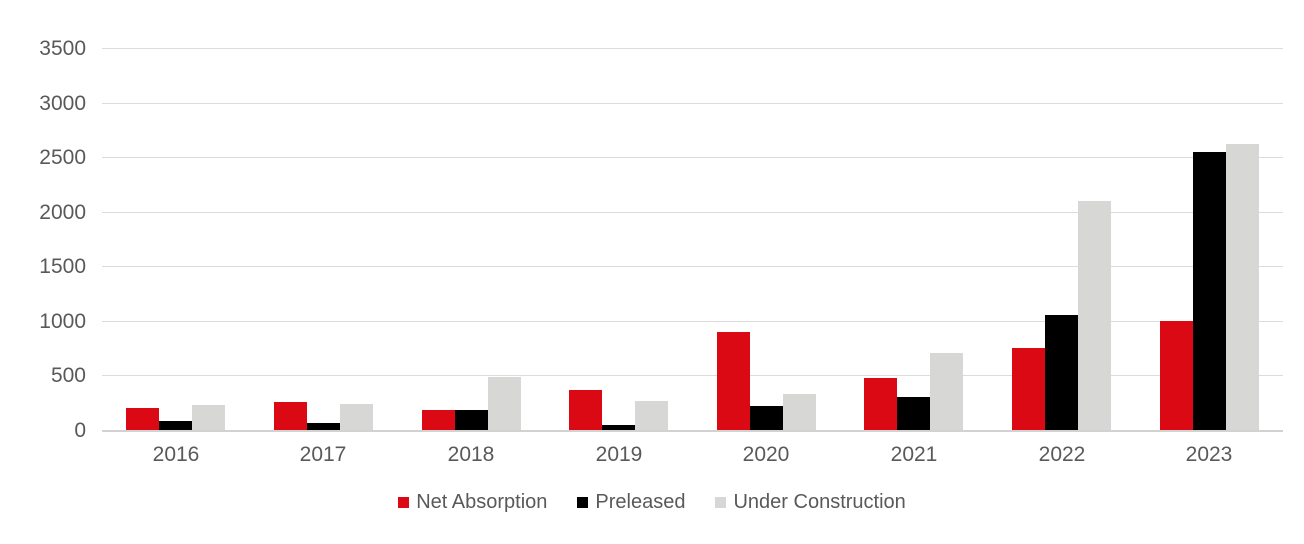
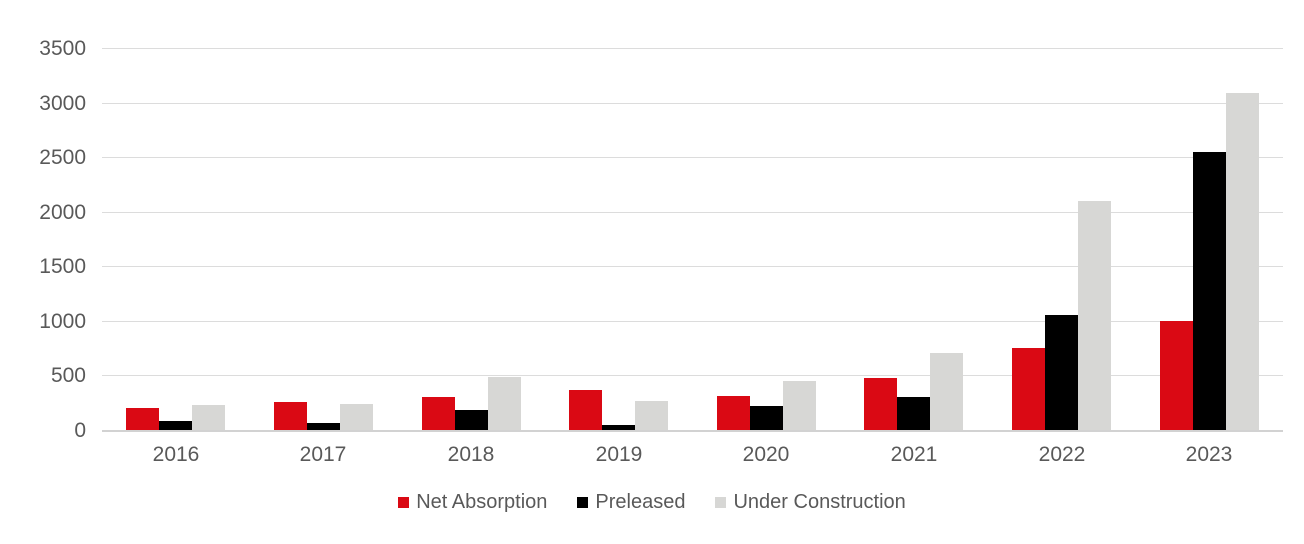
Net Absorption/2018: 180 -> 300
Net Absorption/2020: 900 -> 320
Under Construction/2020: 330 -> 450
Under Construction/2023: 2620 -> 3080
